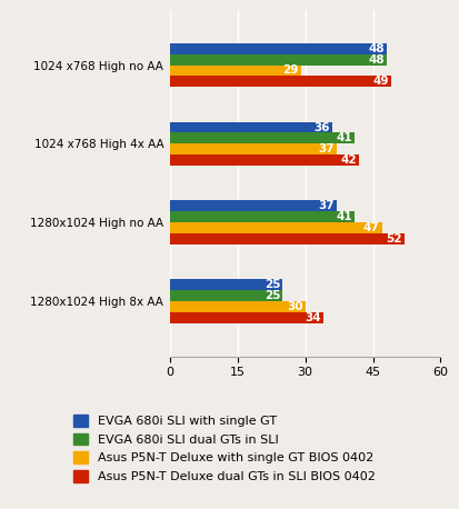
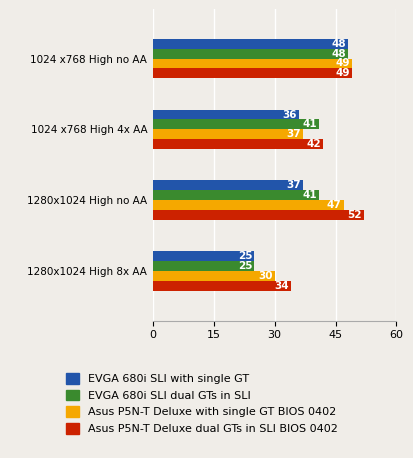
Asus P5N-T Deluxe with single GT BIOS 0402/1024 x768 High no AA: 29 -> 49
